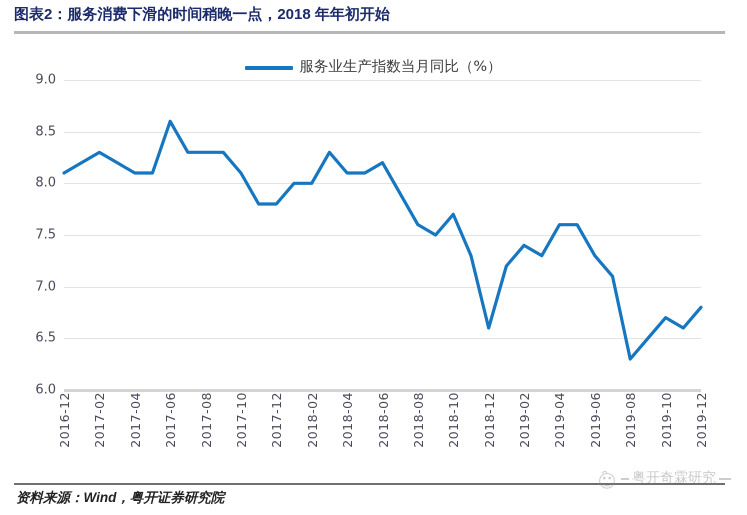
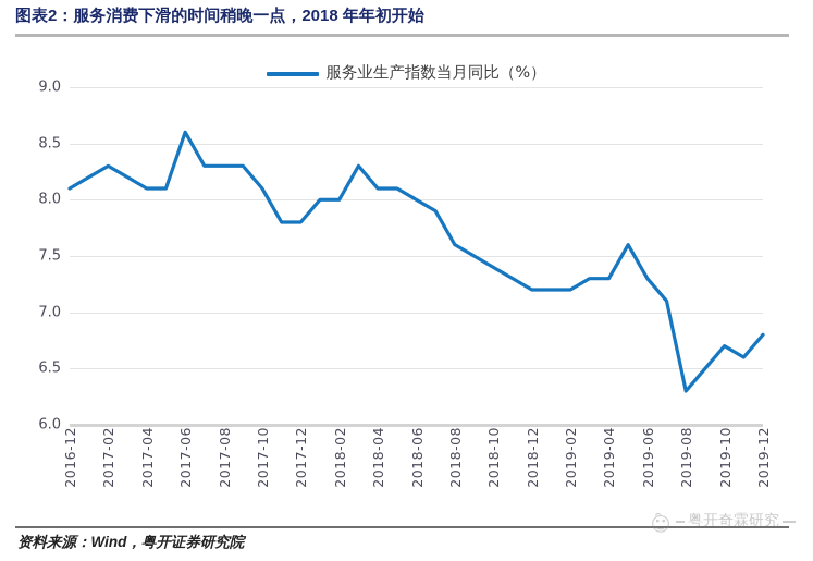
2018-06: 8.2 -> 8.0
2018-10: 7.7 -> 7.4
2018-12: 6.6 -> 7.2
2019-02: 7.4 -> 7.2
2019-04: 7.6 -> 7.3
